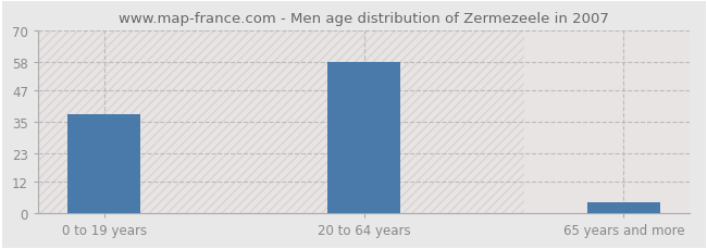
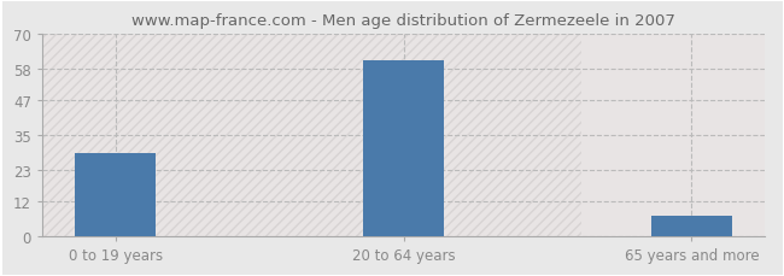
0 to 19 years: 38 -> 29
20 to 64 years: 58 -> 61
65 years and more: 4 -> 7
